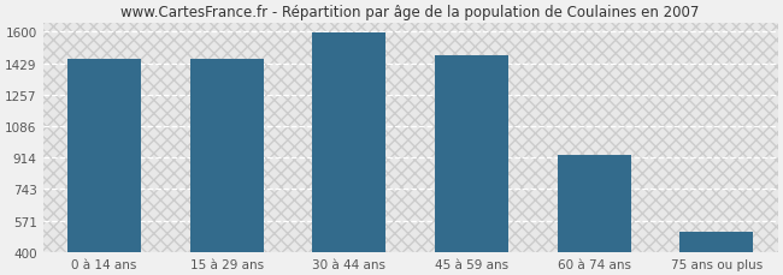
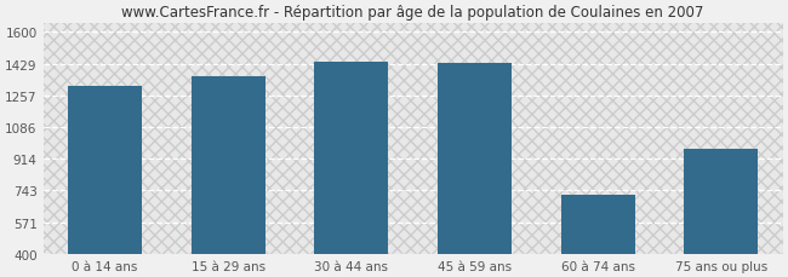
0 à 14 ans: 1450 -> 1310
15 à 29 ans: 1450 -> 1360
30 à 44 ans: 1590 -> 1440
45 à 59 ans: 1470 -> 1430
60 à 74 ans: 930 -> 720
75 ans ou plus: 510 -> 970
